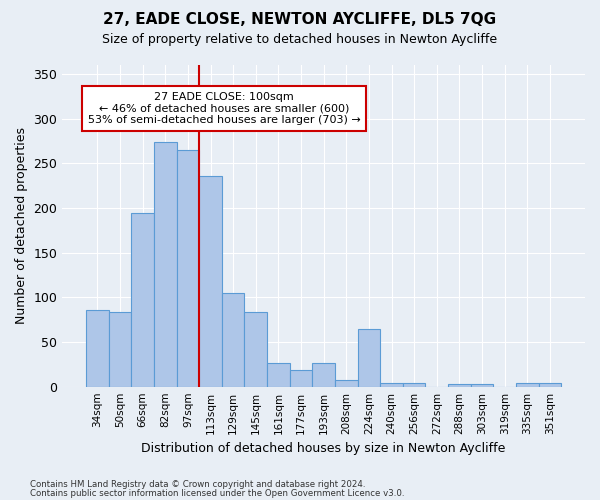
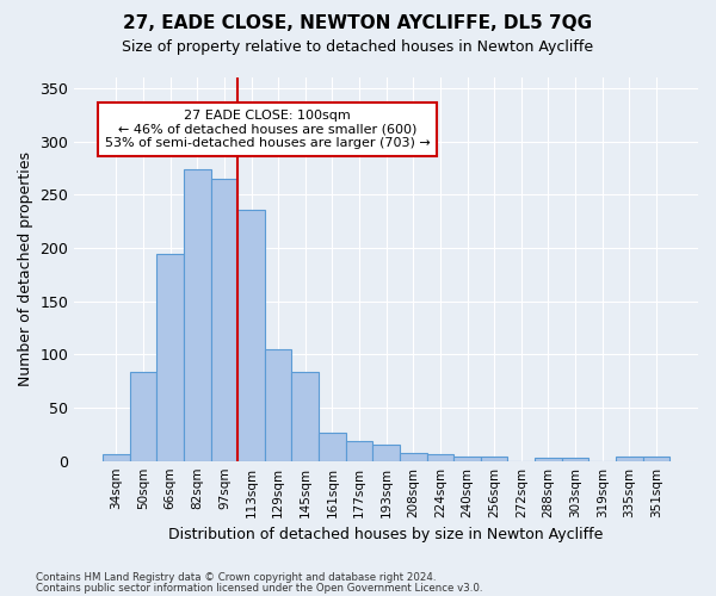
34sqm: 86 -> 6
193sqm: 26 -> 15
224sqm: 64 -> 6
